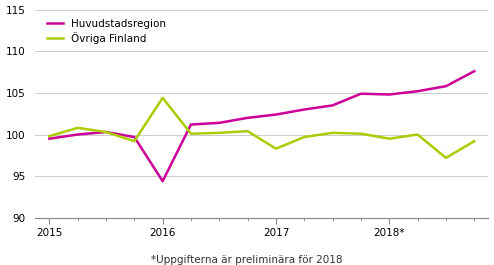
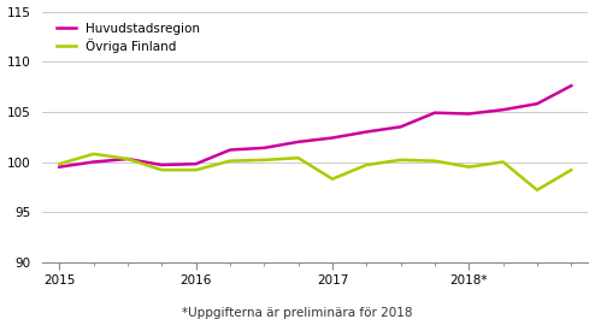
Huvudstadsregion/2016: 94.4 -> 99.8
Övriga Finland/2016: 104.4 -> 99.2
